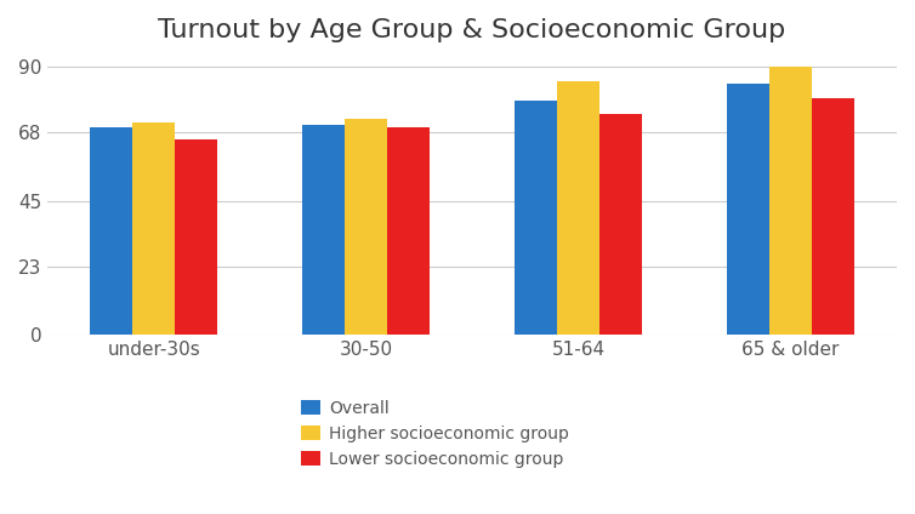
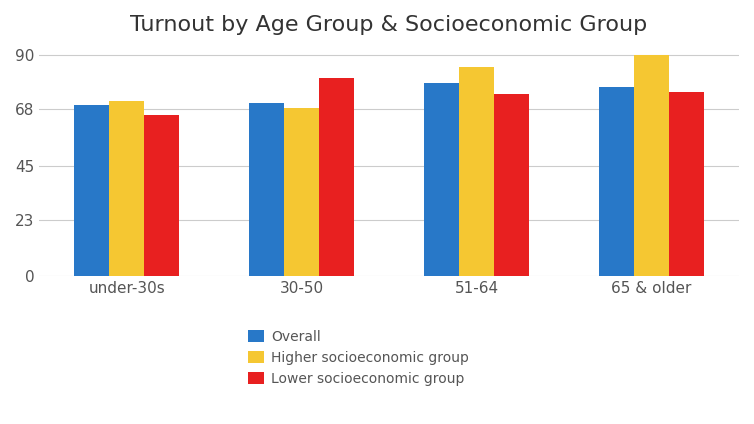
Higher socioeconomic group/30-50: 72.5 -> 68.5
Lower socioeconomic group/30-50: 69.5 -> 80.5
Overall/65 & older: 84.5 -> 77.0
Lower socioeconomic group/65 & older: 79.5 -> 75.0
